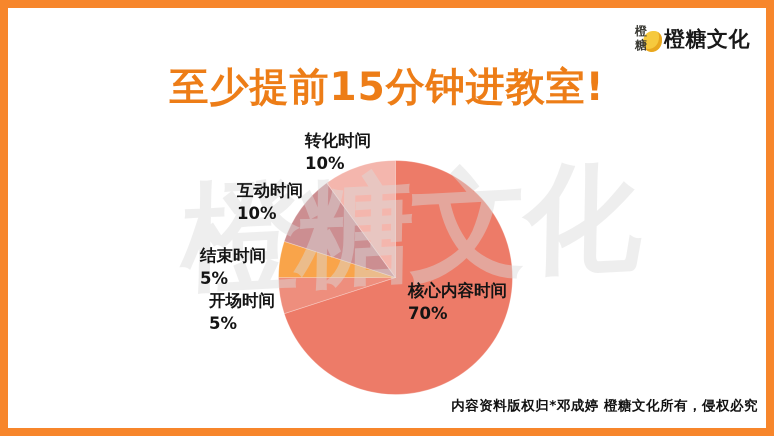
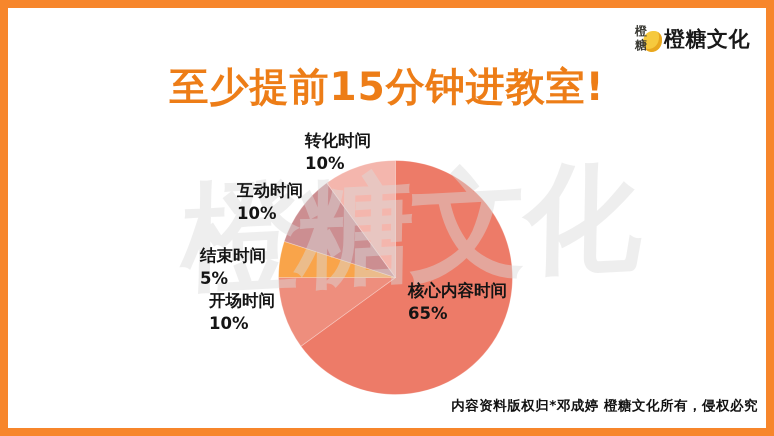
核心内容时间: 70% -> 65%
开场时间: 5% -> 10%
